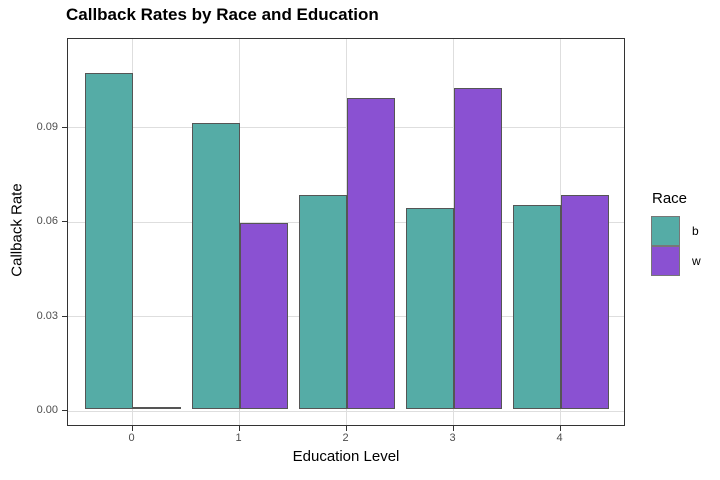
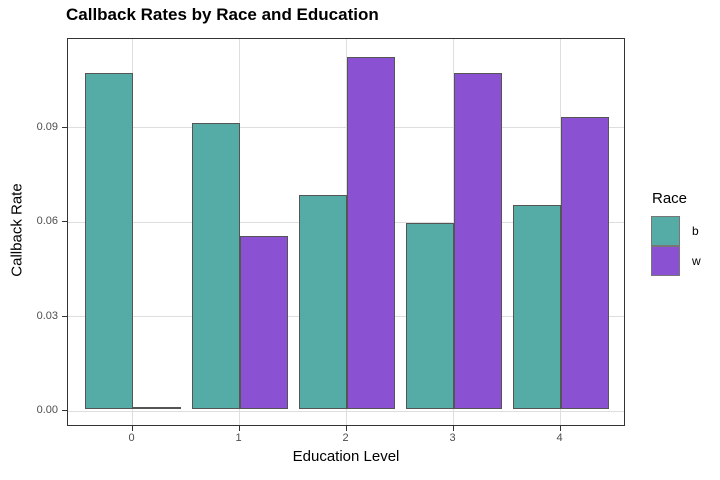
w/1: 0.059 -> 0.055
w/2: 0.099 -> 0.112
b/3: 0.064 -> 0.059
w/3: 0.102 -> 0.107
w/4: 0.068 -> 0.093
